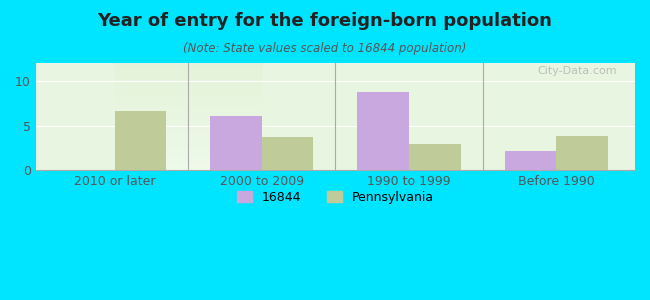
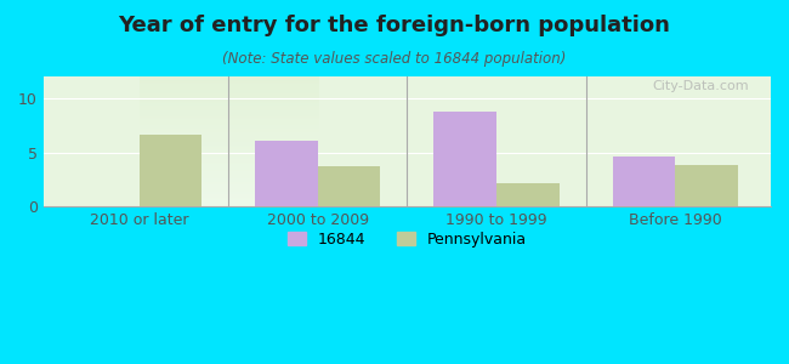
Pennsylvania/1990 to 1999: 2.9 -> 2.2
16844/Before 1990: 2.2 -> 4.6
